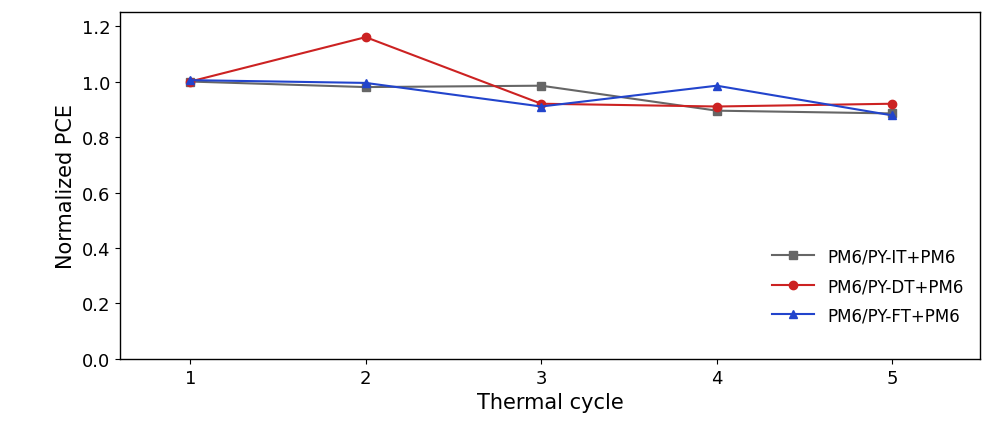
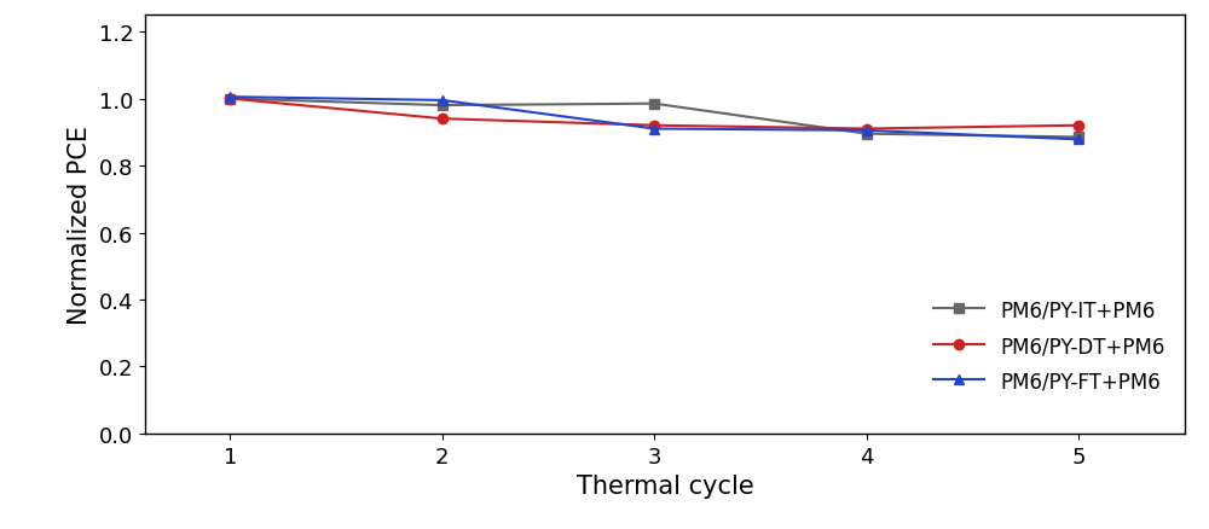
PM6/PY-DT+PM6/2: 1.16 -> 0.94
PM6/PY-FT+PM6/4: 0.985 -> 0.905
